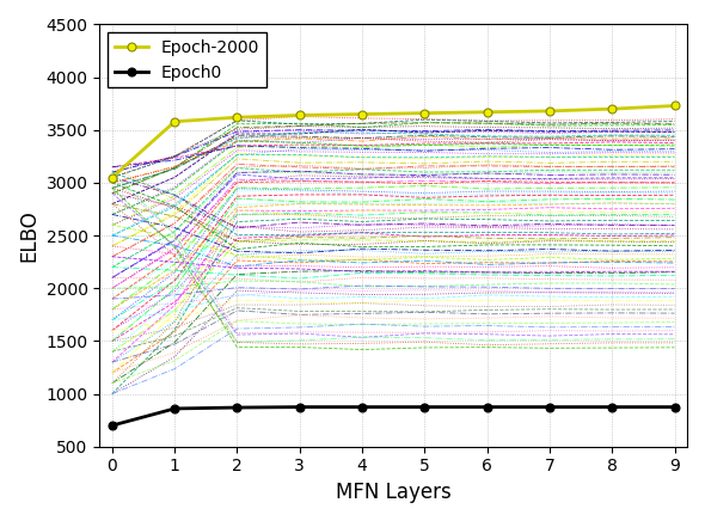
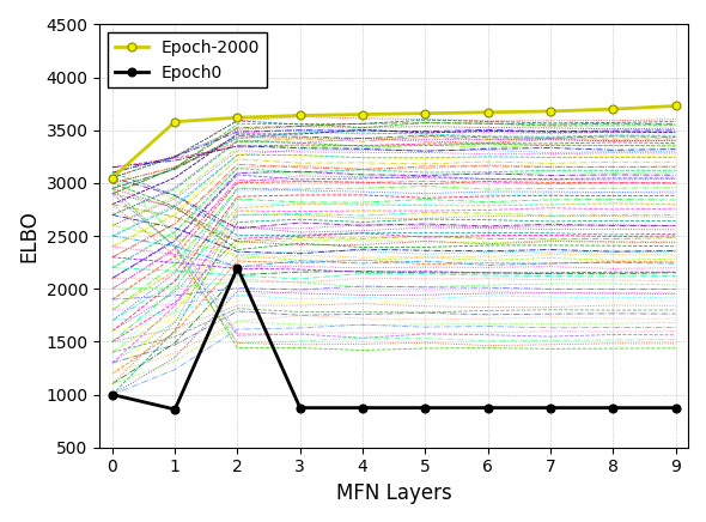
Epoch0/0: 700 -> 1000
Epoch0/2: 870 -> 2200
